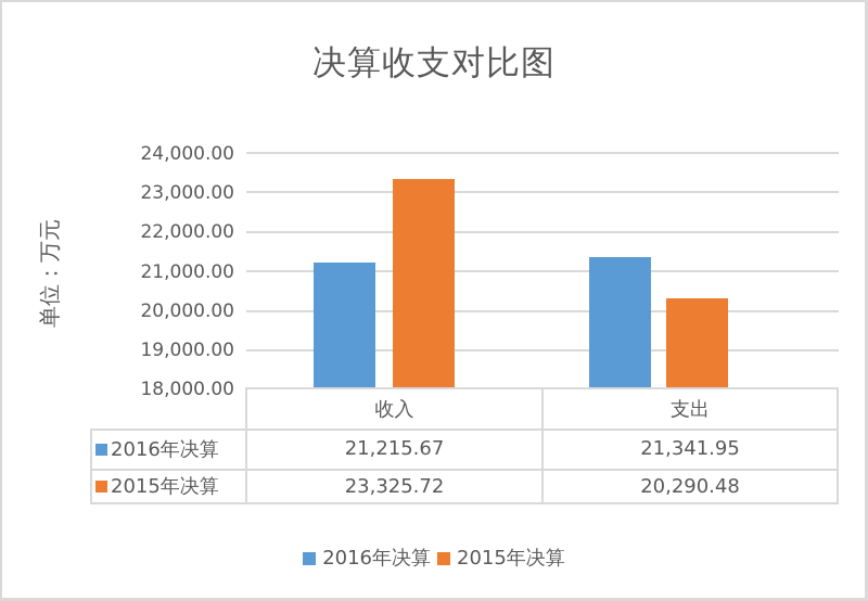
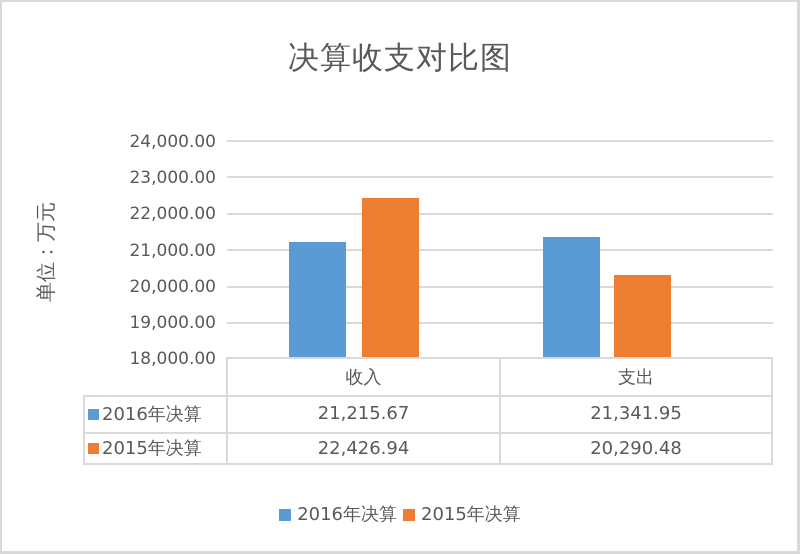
2015年决算/收入: 23,325.72 -> 22,426.94
